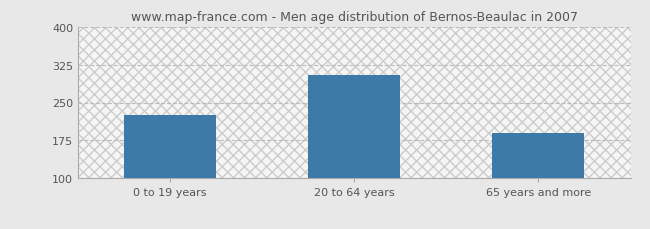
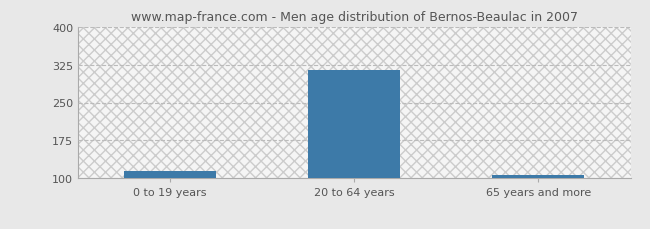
0 to 19 years: 226 -> 115
20 to 64 years: 304 -> 314
65 years and more: 190 -> 107
